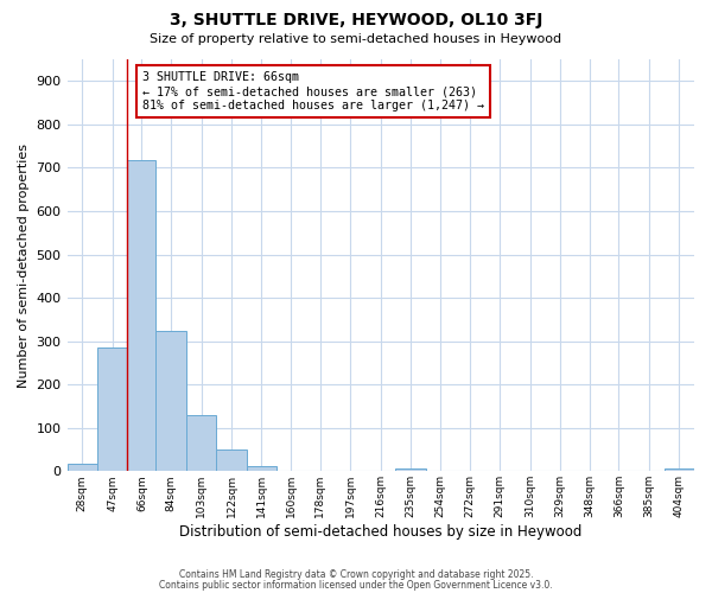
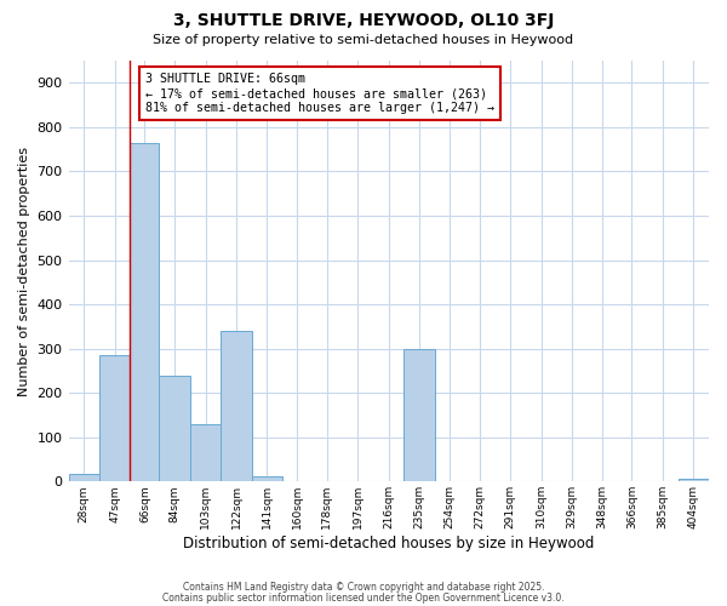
66sqm: 718 -> 765
84sqm: 323 -> 240
122sqm: 50 -> 340
235sqm: 5 -> 300
